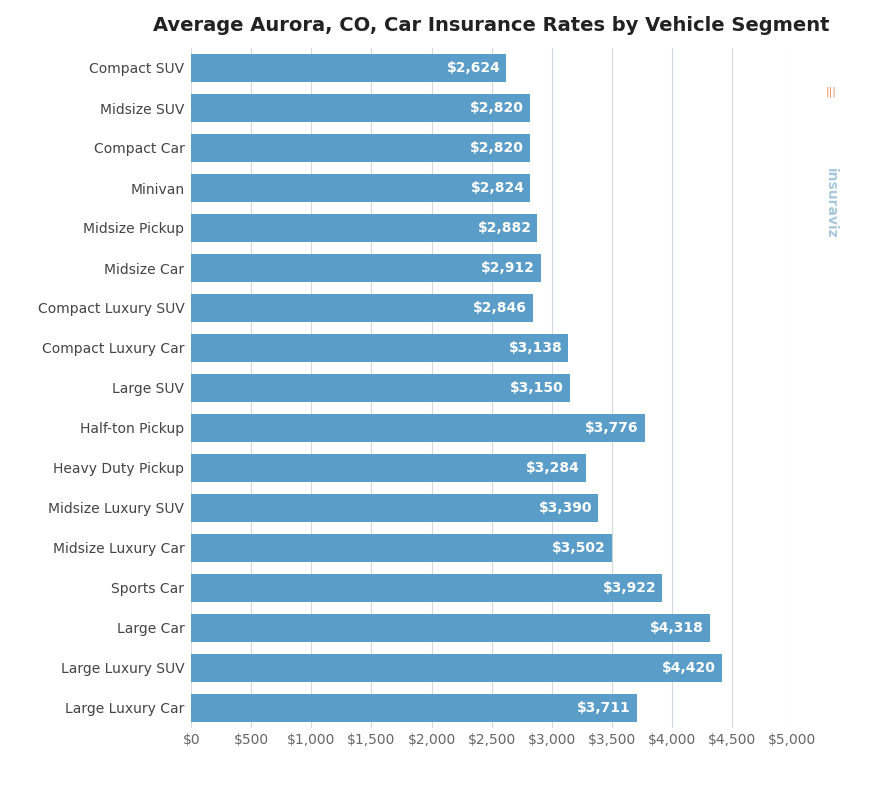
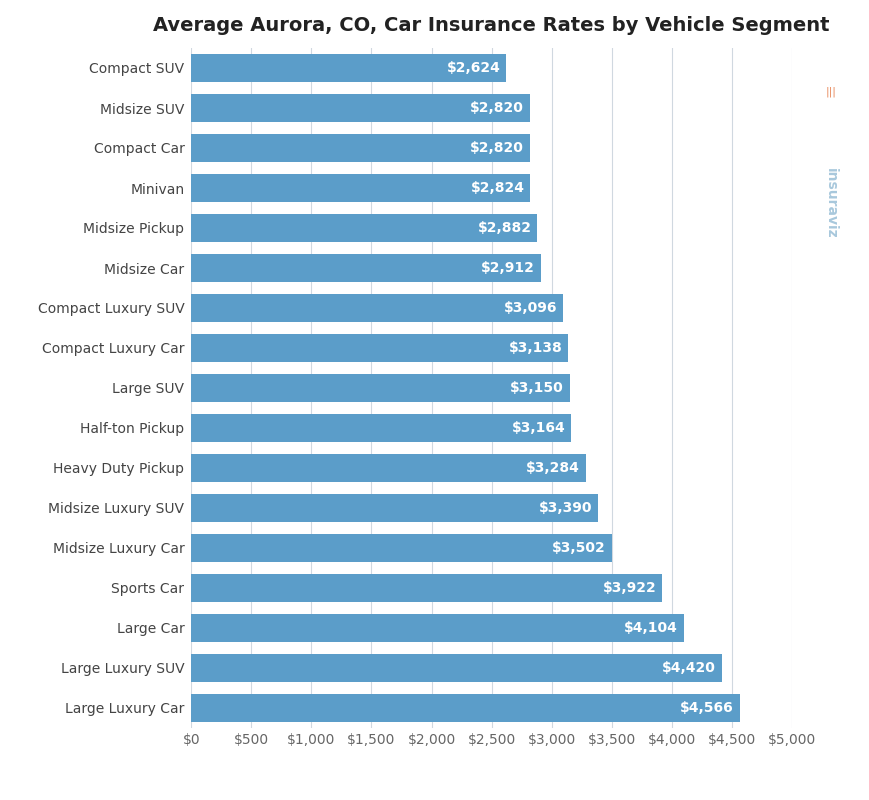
Compact Luxury SUV: $2,846 -> $3,096
Half-ton Pickup: $3,776 -> $3,164
Large Car: $4,318 -> $4,104
Large Luxury Car: $3,711 -> $4,566
